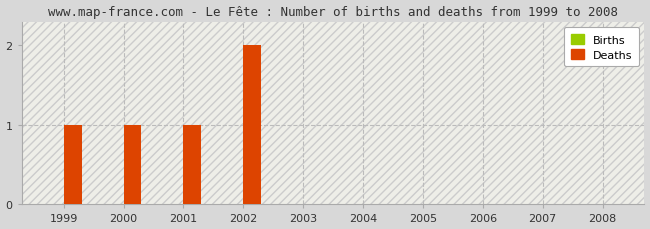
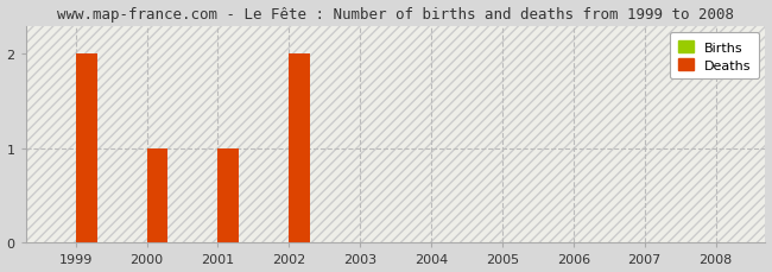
Deaths/1999: 1 -> 2
